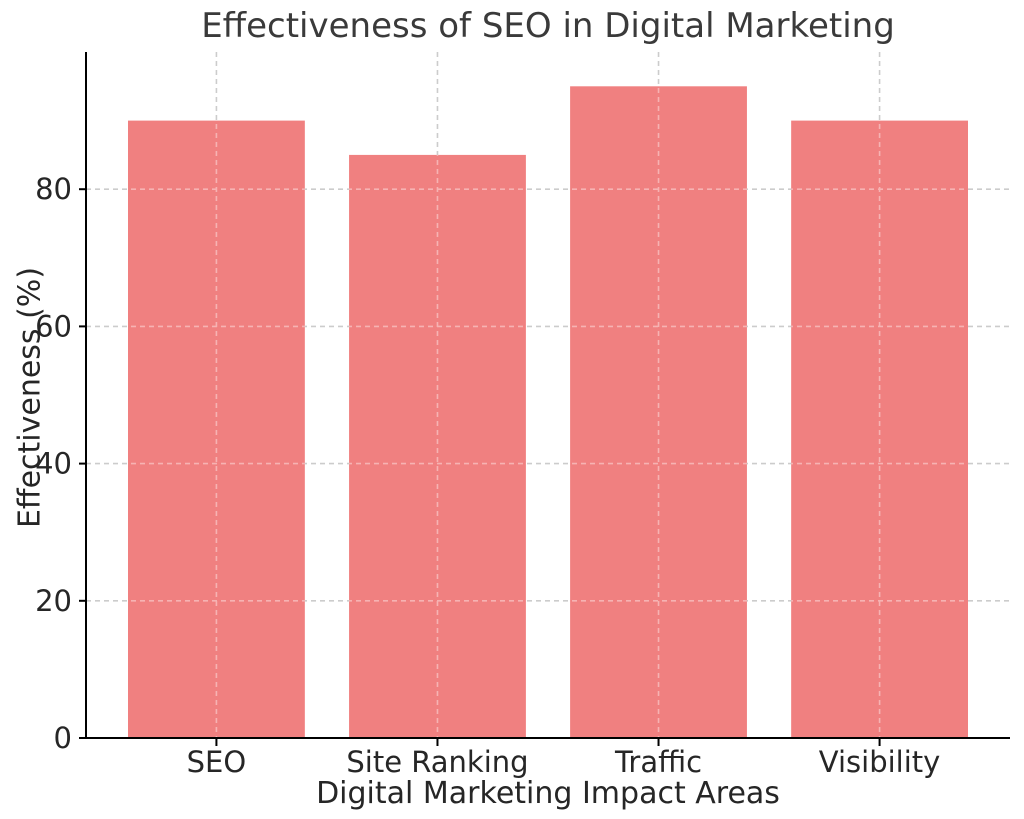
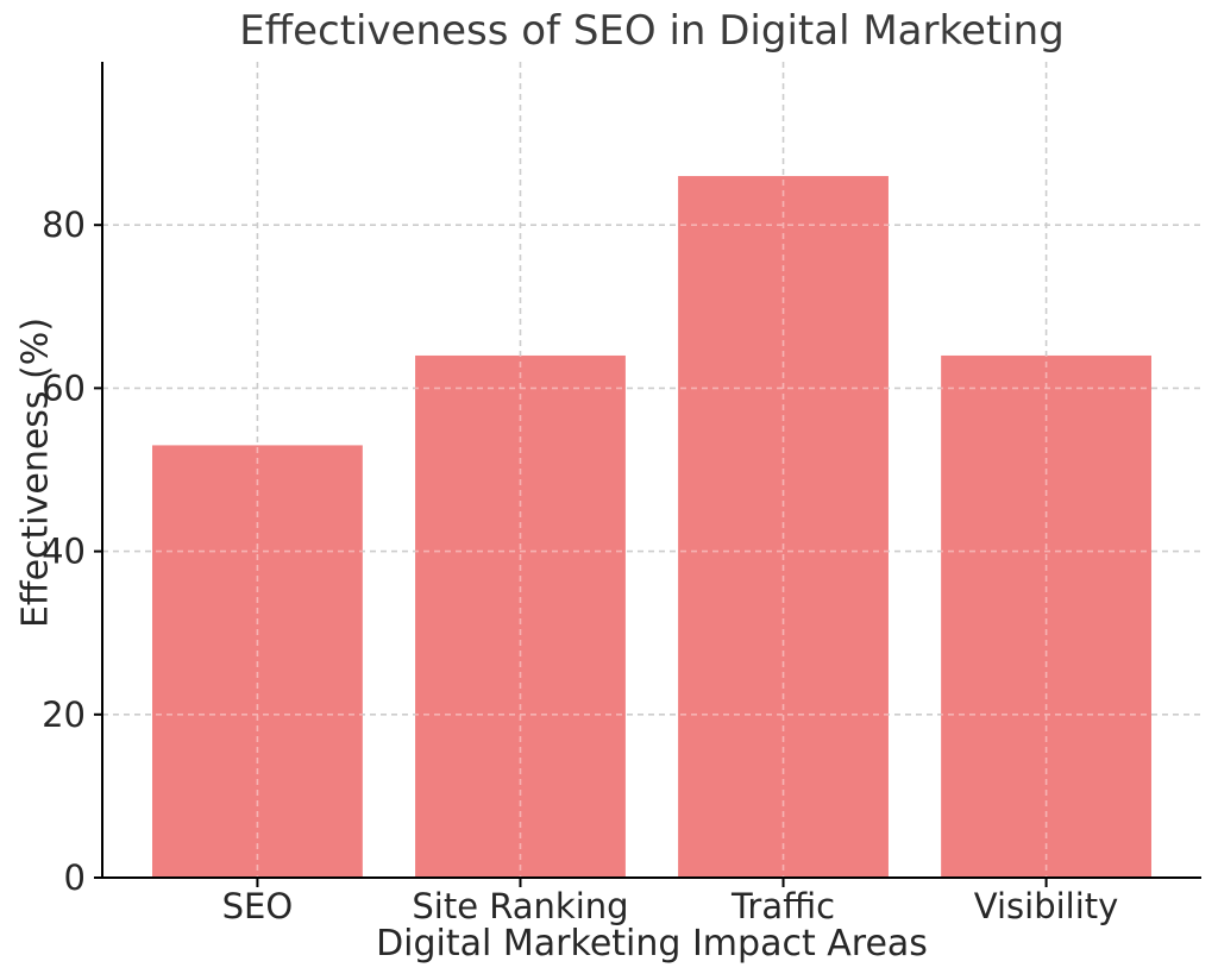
SEO: 90 -> 53
Site Ranking: 85 -> 64
Traffic: 95 -> 86
Visibility: 90 -> 64
